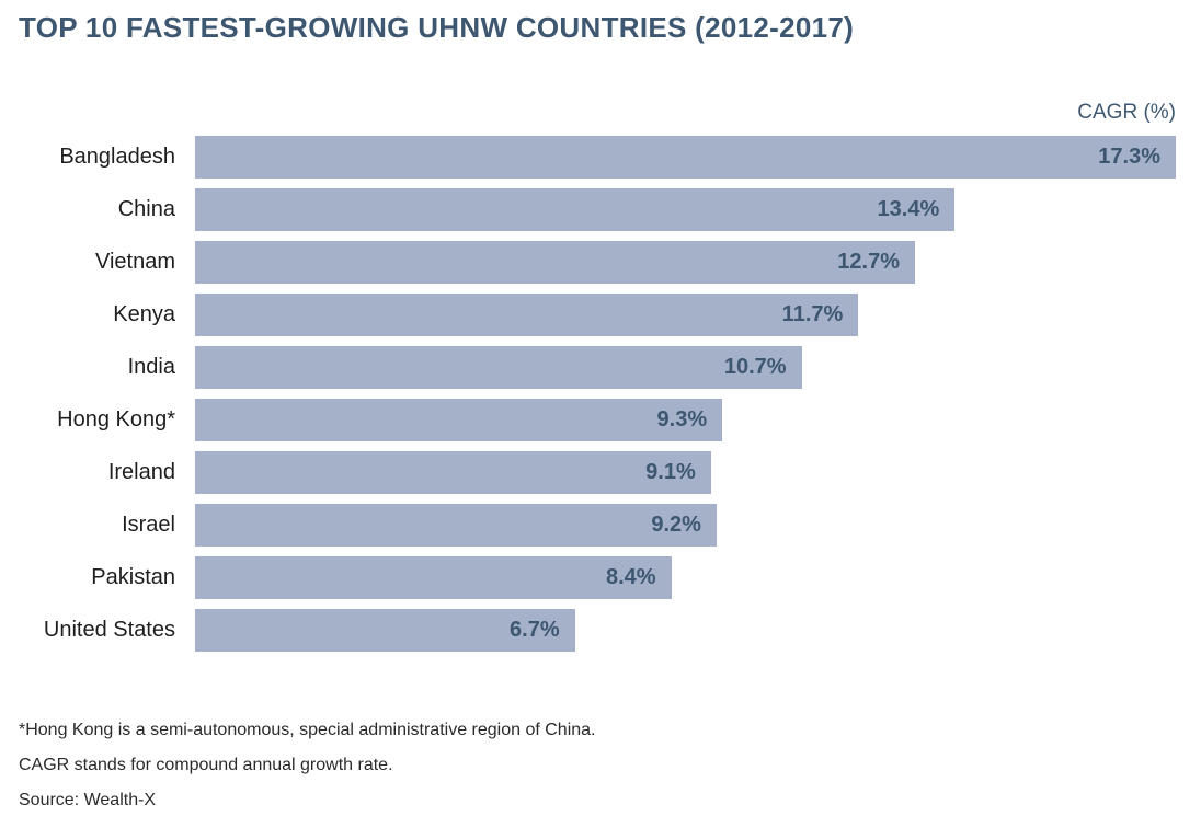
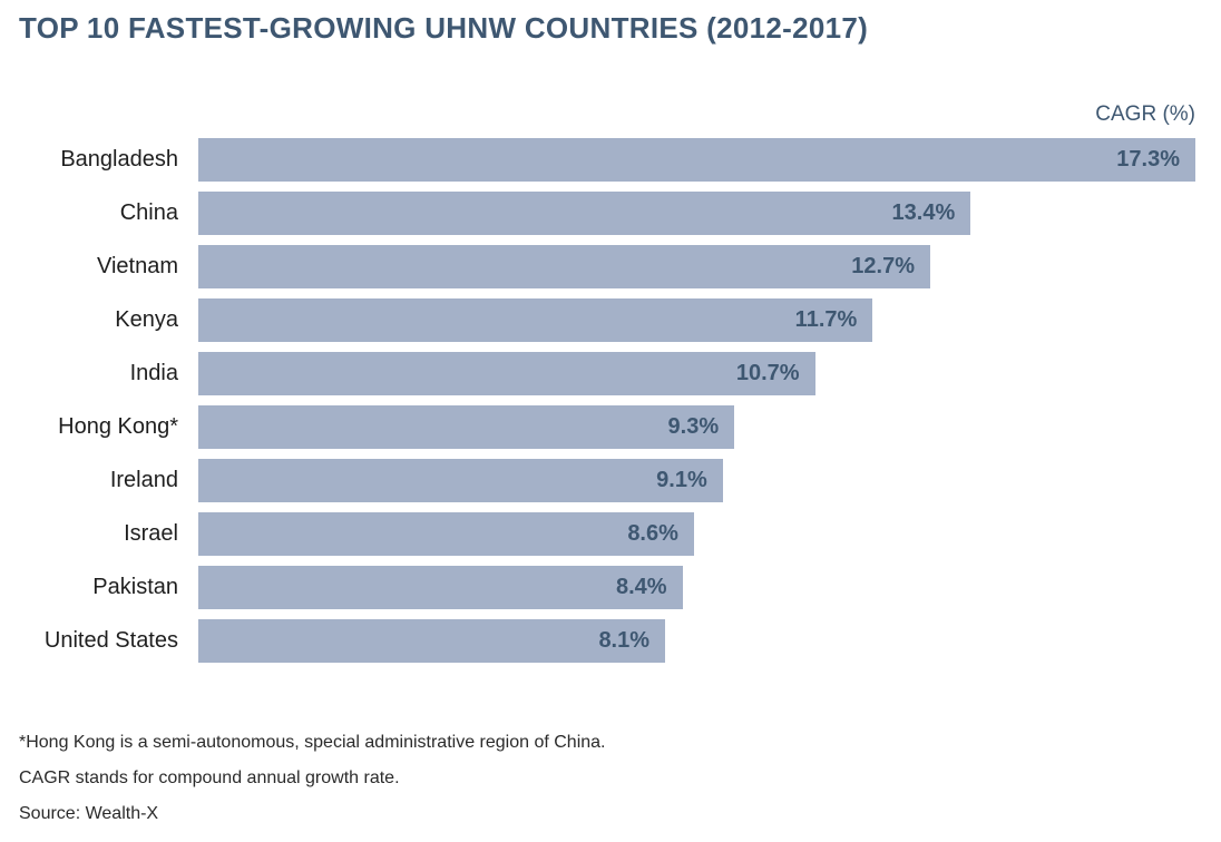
Israel: 9.2% -> 8.6%
United States: 6.7% -> 8.1%
